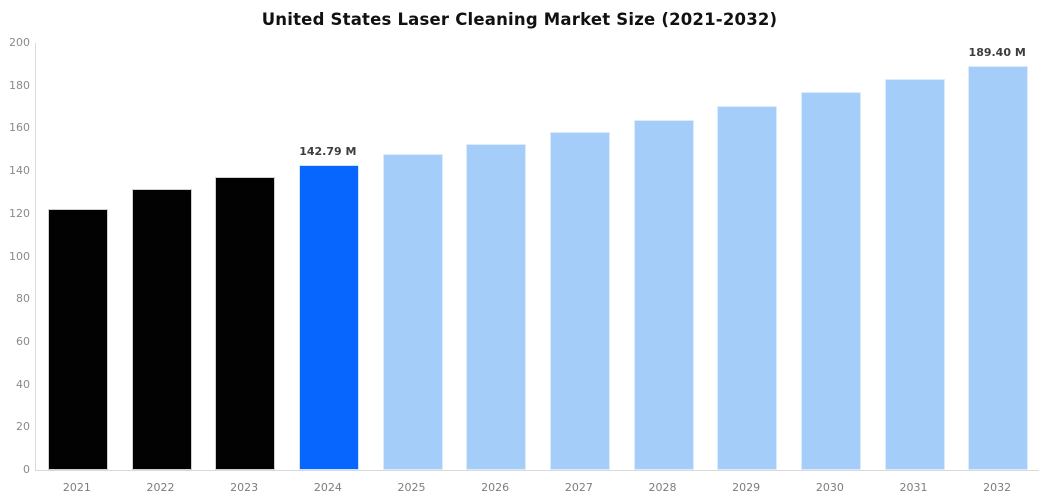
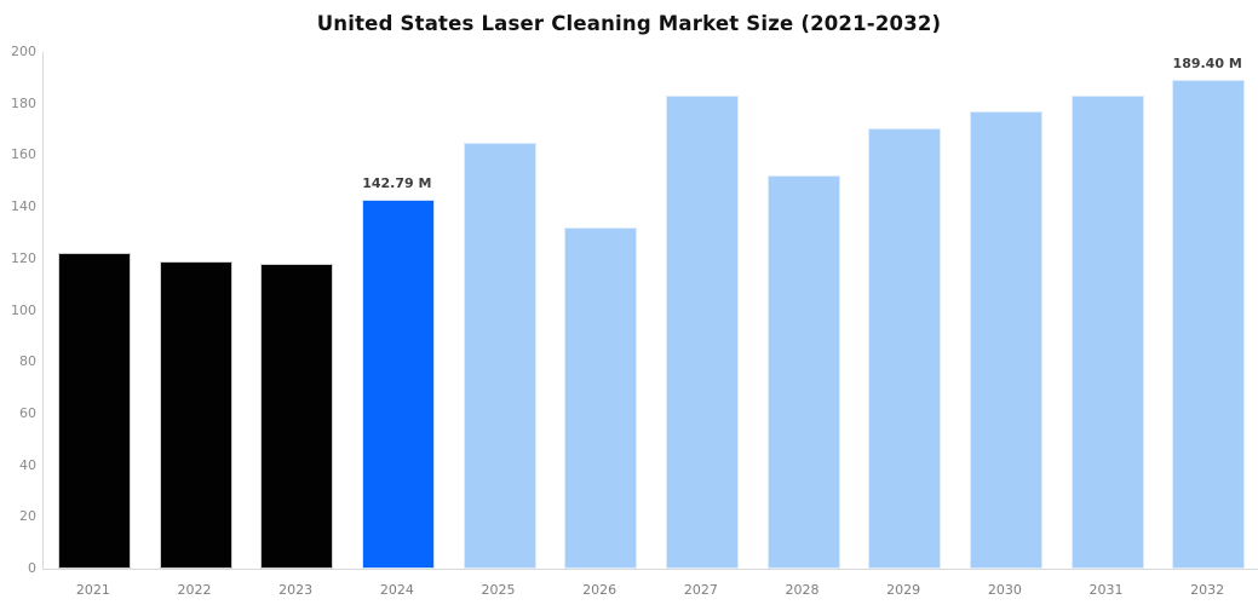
2022: 132 -> 119
2023: 137 -> 118
2025: 148 -> 165
2026: 153 -> 132
2027: 158 -> 183
2028: 164 -> 152
